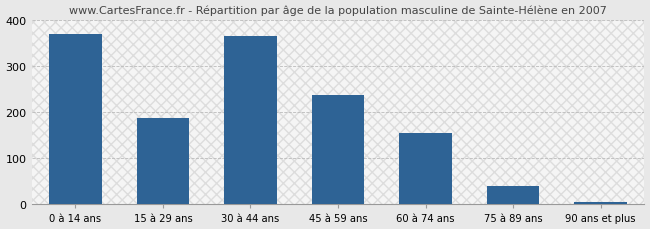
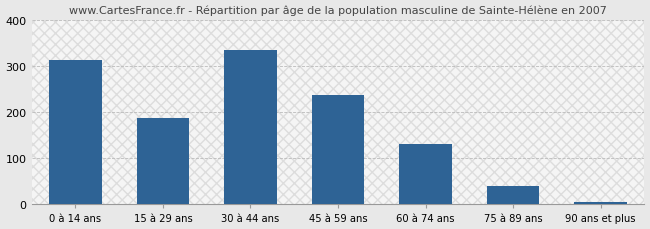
0 à 14 ans: 370 -> 314
30 à 44 ans: 365 -> 336
60 à 74 ans: 155 -> 130
